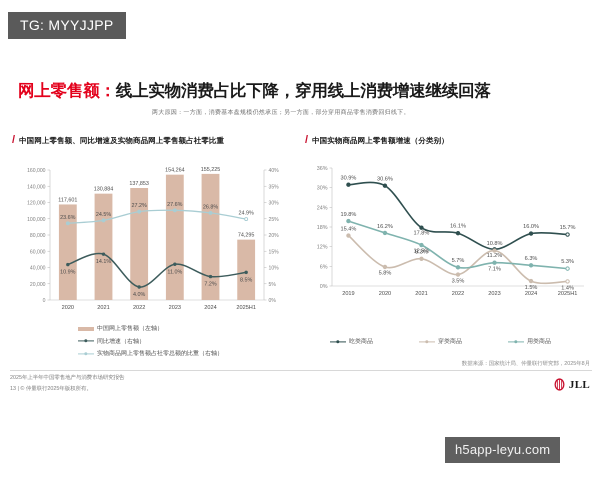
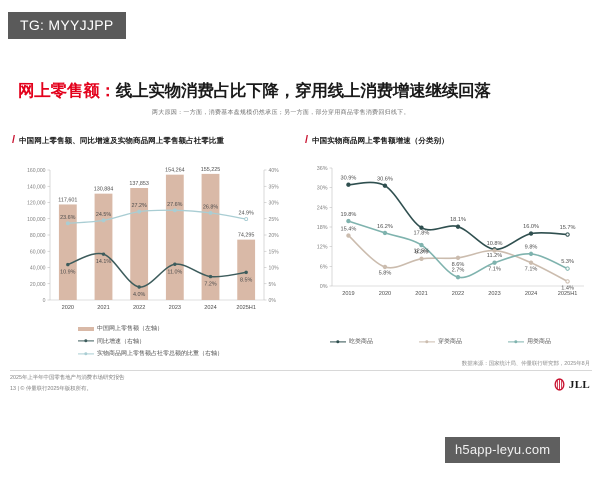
中国实物商品网上零售额增速（分类别）/吃类商品/2022: 16.1% -> 18.1%
中国实物商品网上零售额增速（分类别）/穿类商品/2022: 3.5% -> 8.6%
中国实物商品网上零售额增速（分类别）/用类商品/2022: 5.7% -> 2.7%
中国实物商品网上零售额增速（分类别）/穿类商品/2024: 1.5% -> 7.1%
中国实物商品网上零售额增速（分类别）/用类商品/2024: 6.3% -> 9.8%
